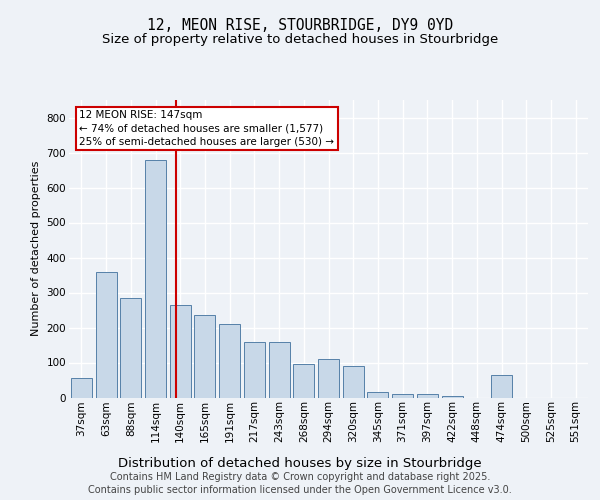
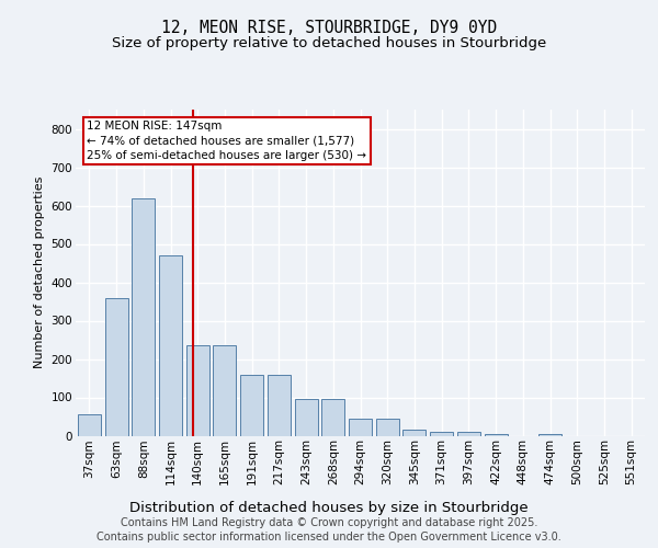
88sqm: 285 -> 620
114sqm: 680 -> 470
140sqm: 265 -> 235
191sqm: 210 -> 160
243sqm: 160 -> 95
294sqm: 110 -> 45
320sqm: 90 -> 45
474sqm: 65 -> 5
